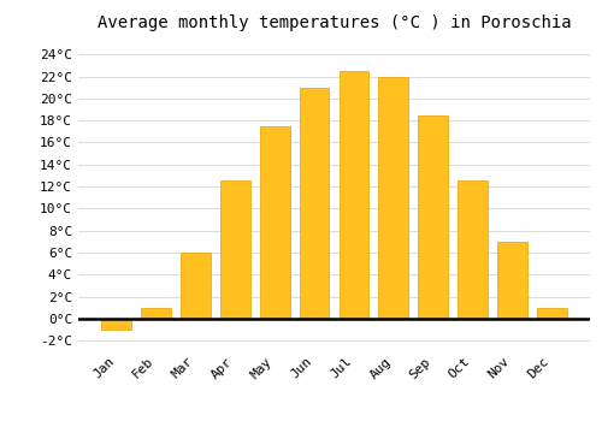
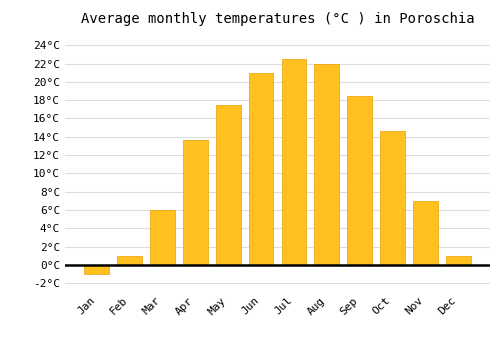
Apr: 12.5°C -> 13.6°C
Oct: 12.5°C -> 14.6°C
